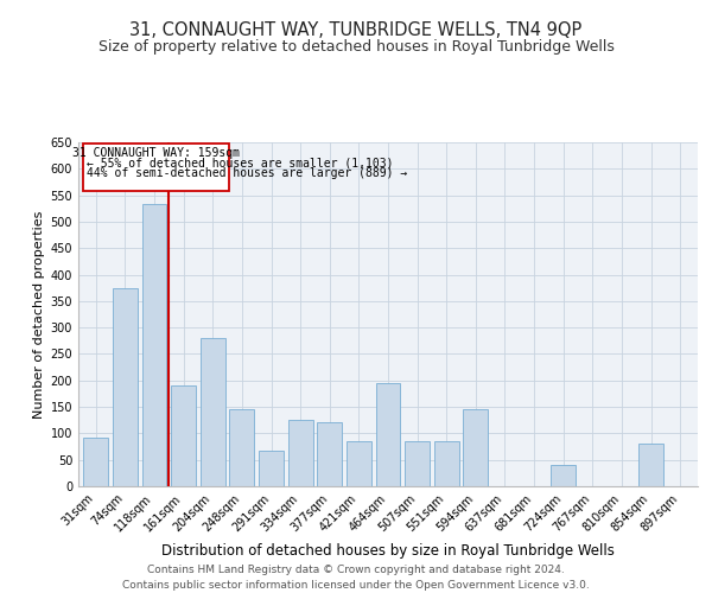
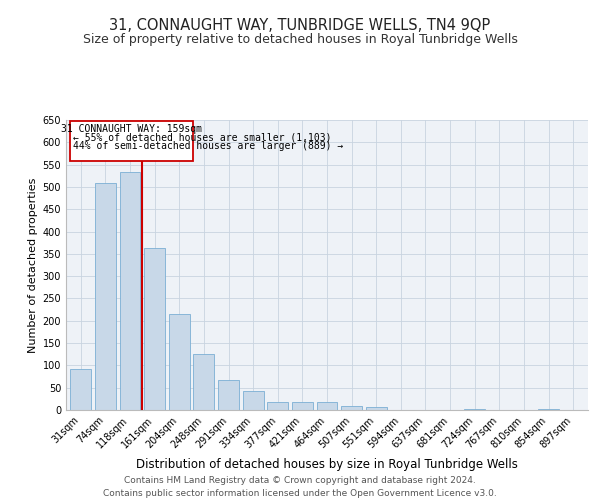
74sqm: 375 -> 508
161sqm: 190 -> 362
204sqm: 280 -> 215
248sqm: 145 -> 125
334sqm: 125 -> 42
377sqm: 120 -> 17
421sqm: 85 -> 17
464sqm: 195 -> 19
507sqm: 85 -> 9
551sqm: 85 -> 6
594sqm: 145 -> 1
724sqm: 40 -> 3
854sqm: 80 -> 2
